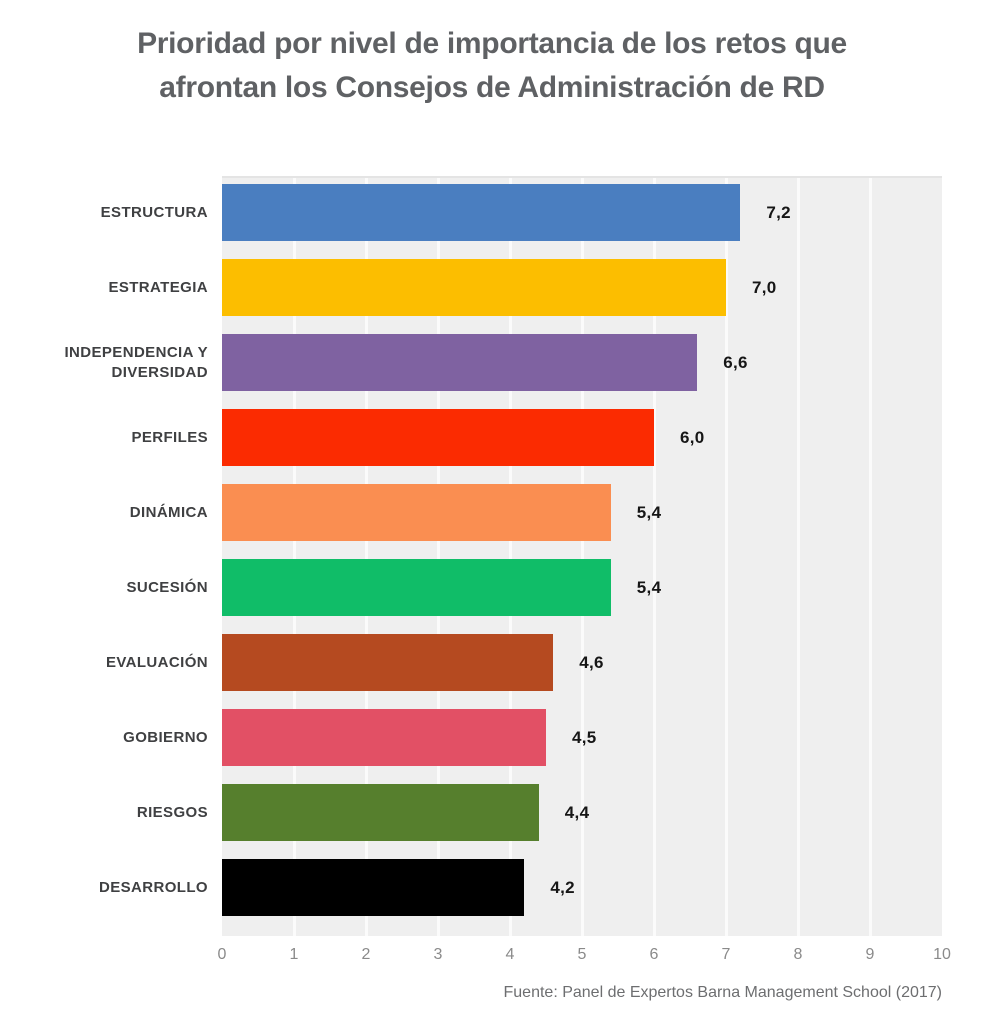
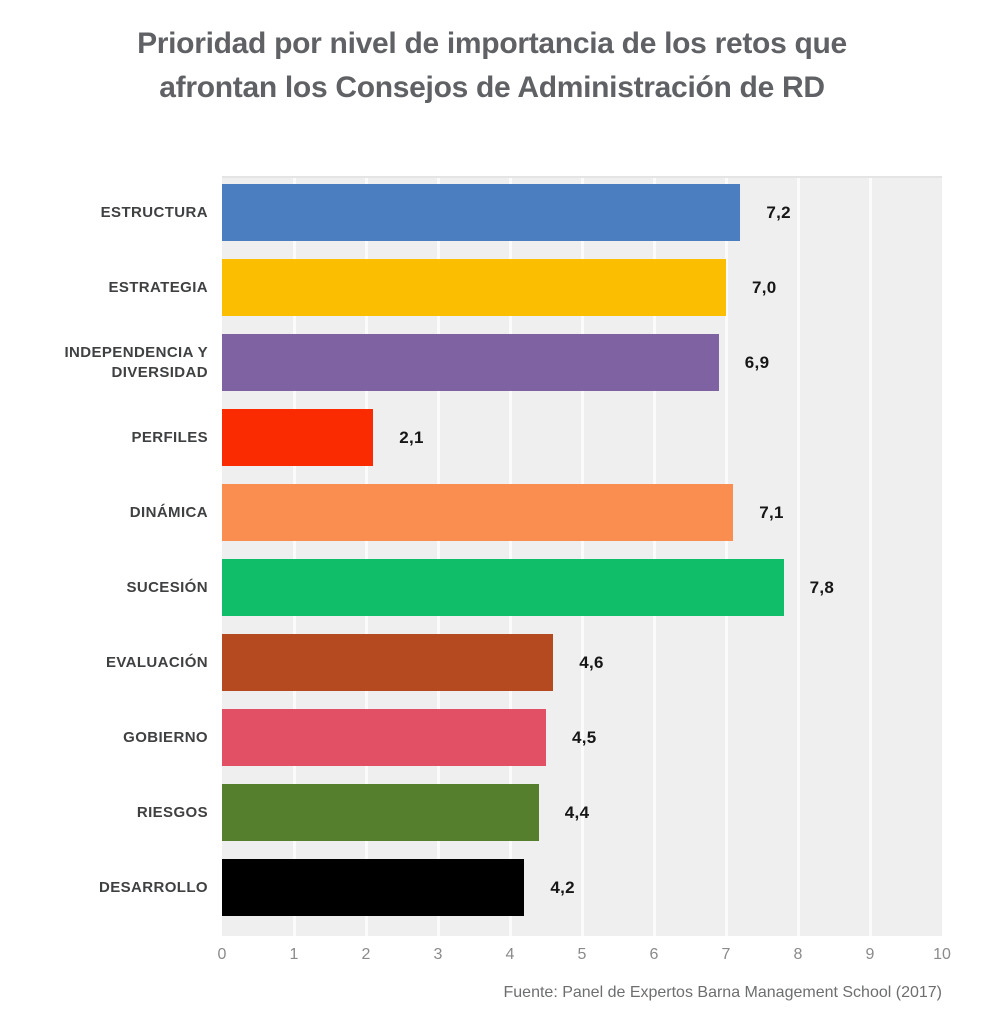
INDEPENDENCIA Y DIVERSIDAD: 6,6 -> 6,9
PERFILES: 6,0 -> 2,1
DINÁMICA: 5,4 -> 7,1
SUCESIÓN: 5,4 -> 7,8
